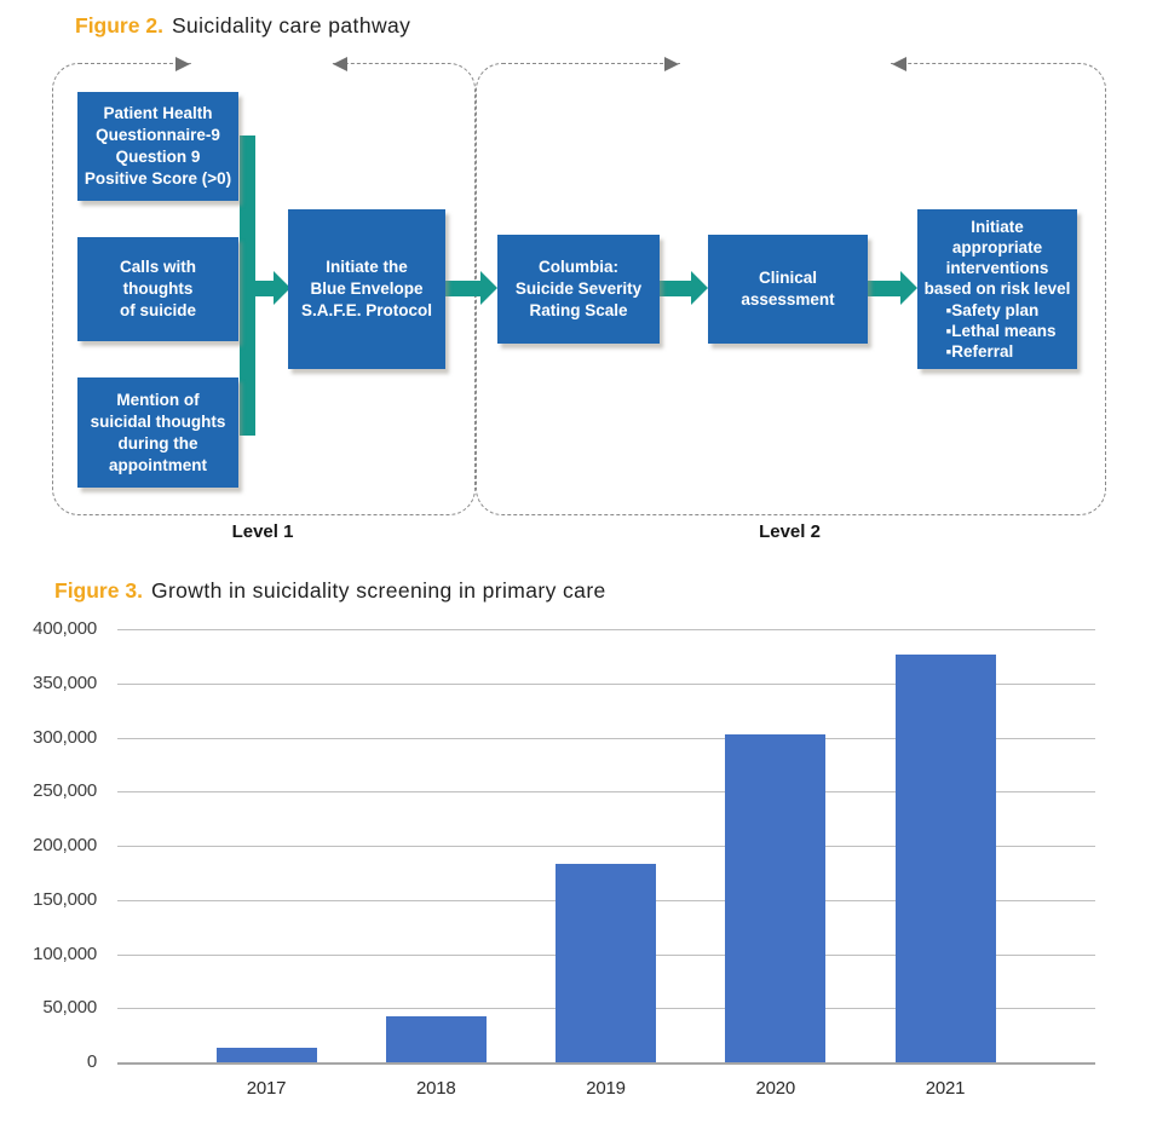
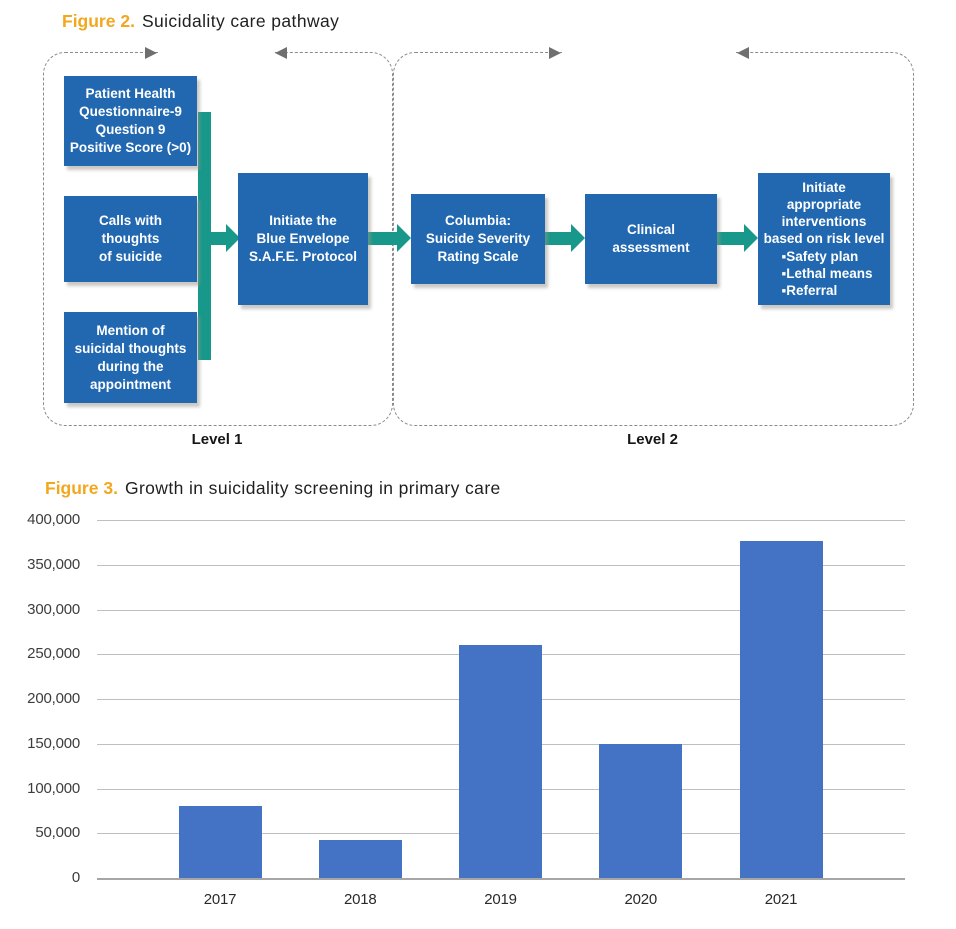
2017: 10000 -> 80000
2019: 180000 -> 260000
2020: 300000 -> 150000
